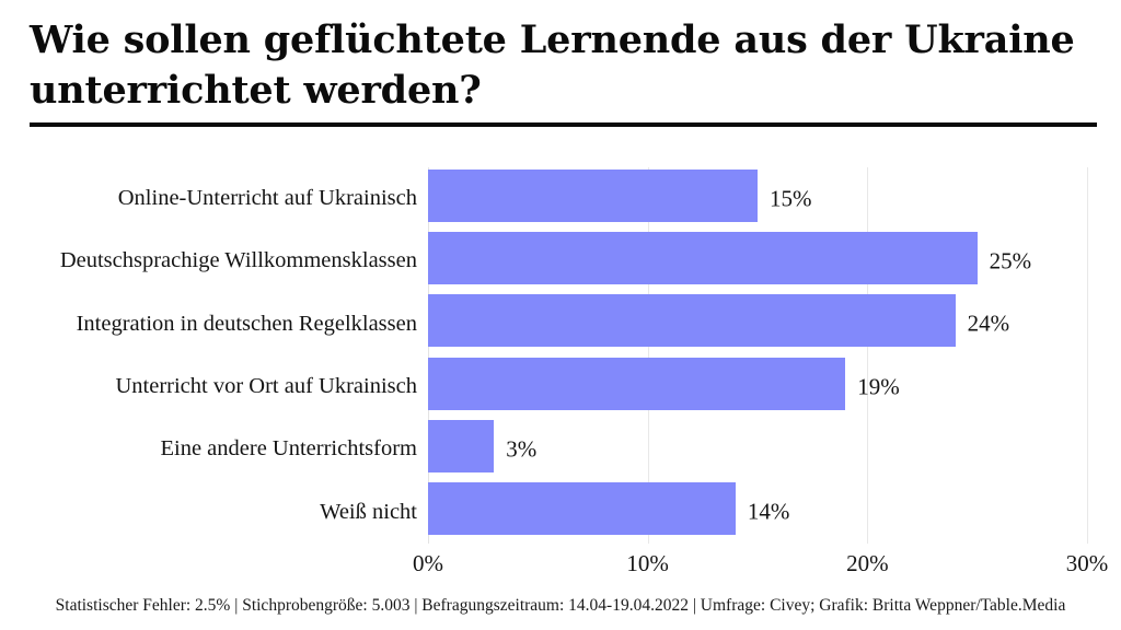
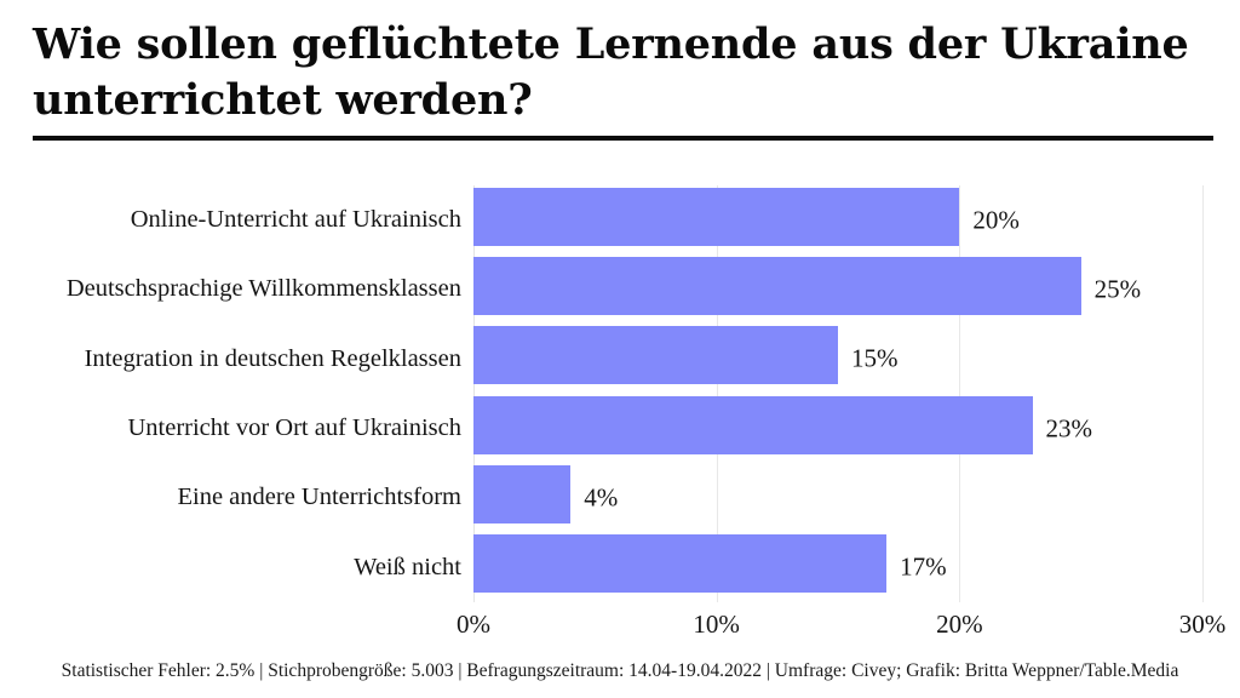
Online-Unterricht auf Ukrainisch: 15% -> 20%
Integration in deutschen Regelklassen: 24% -> 15%
Unterricht vor Ort auf Ukrainisch: 19% -> 23%
Eine andere Unterrichtsform: 3% -> 4%
Weiß nicht: 14% -> 17%
